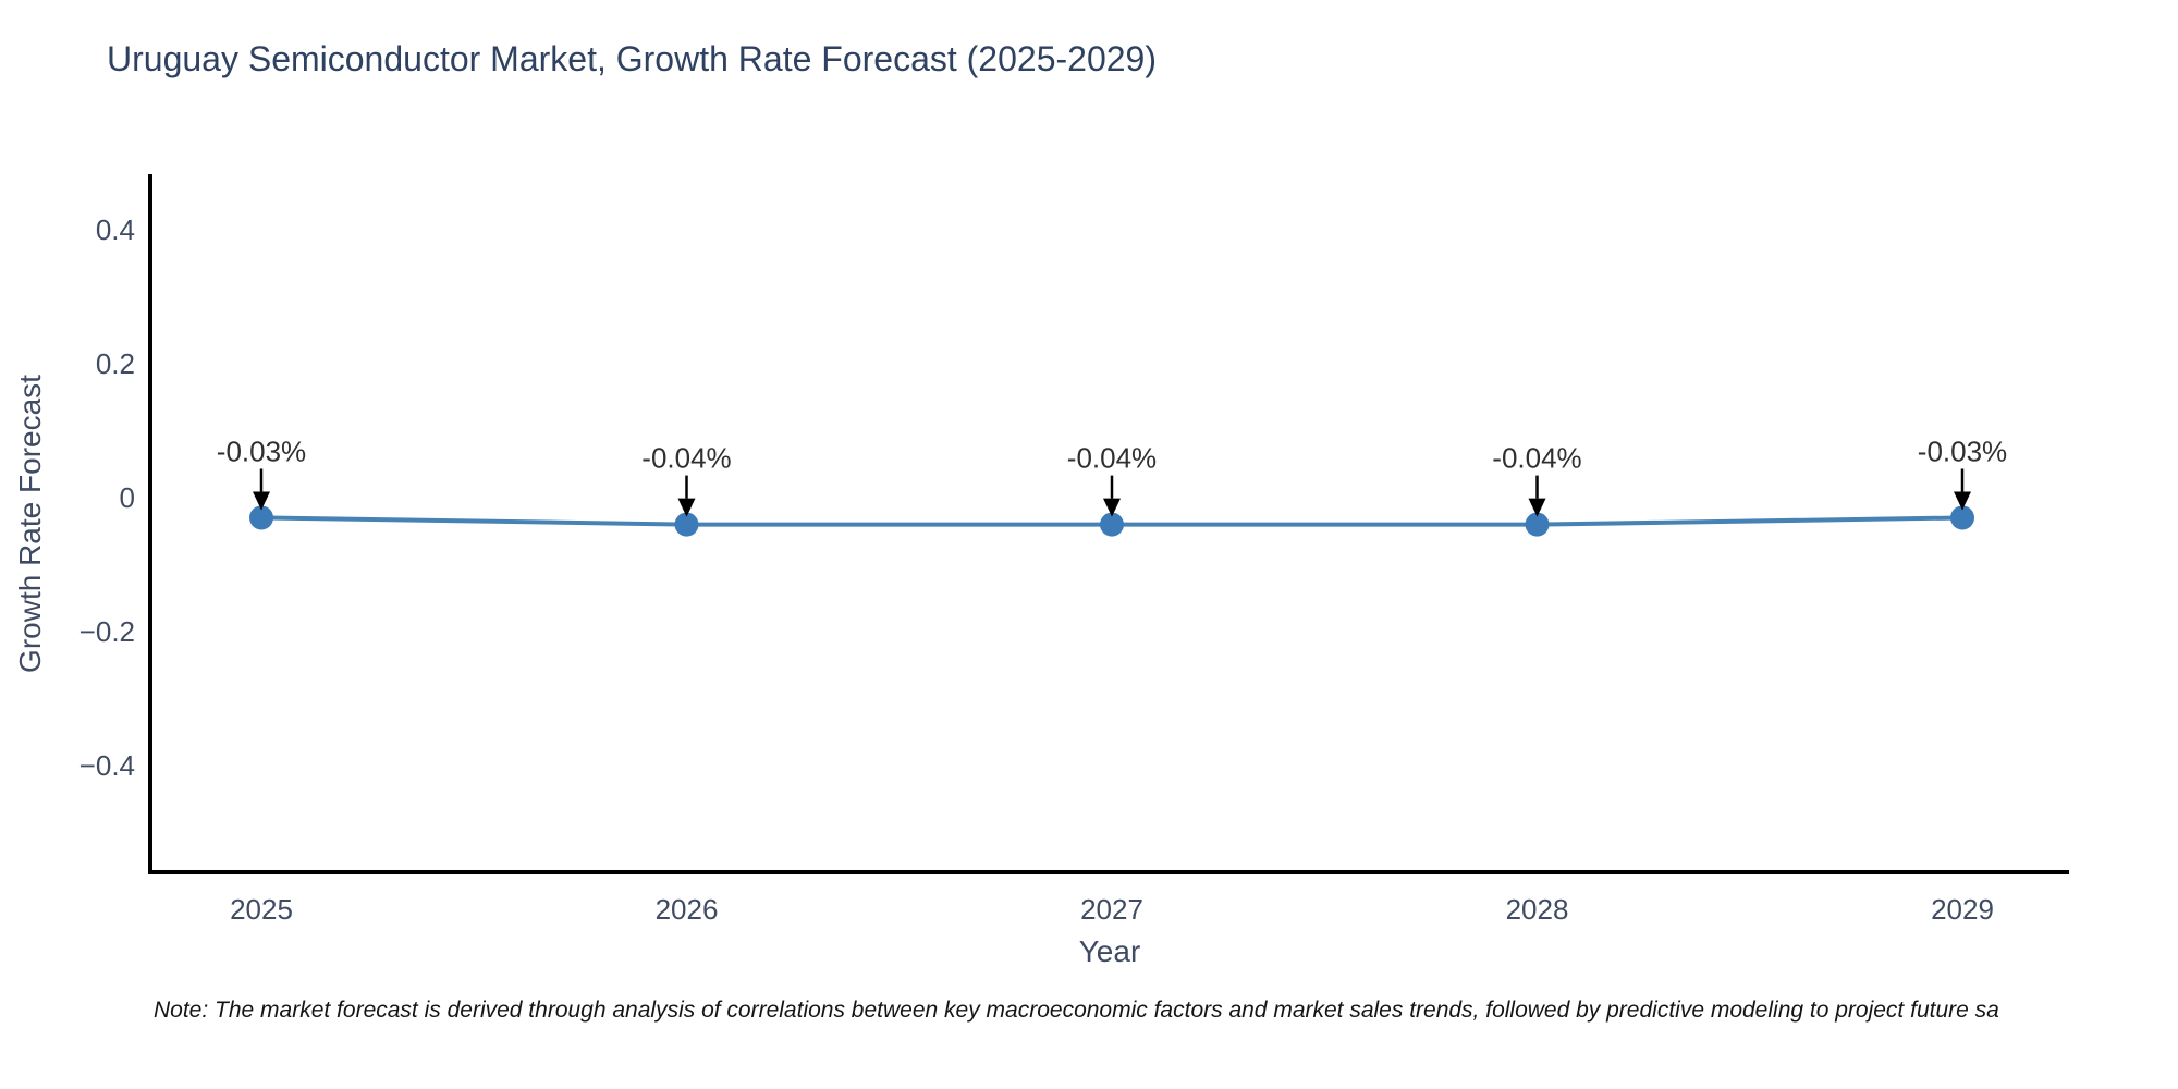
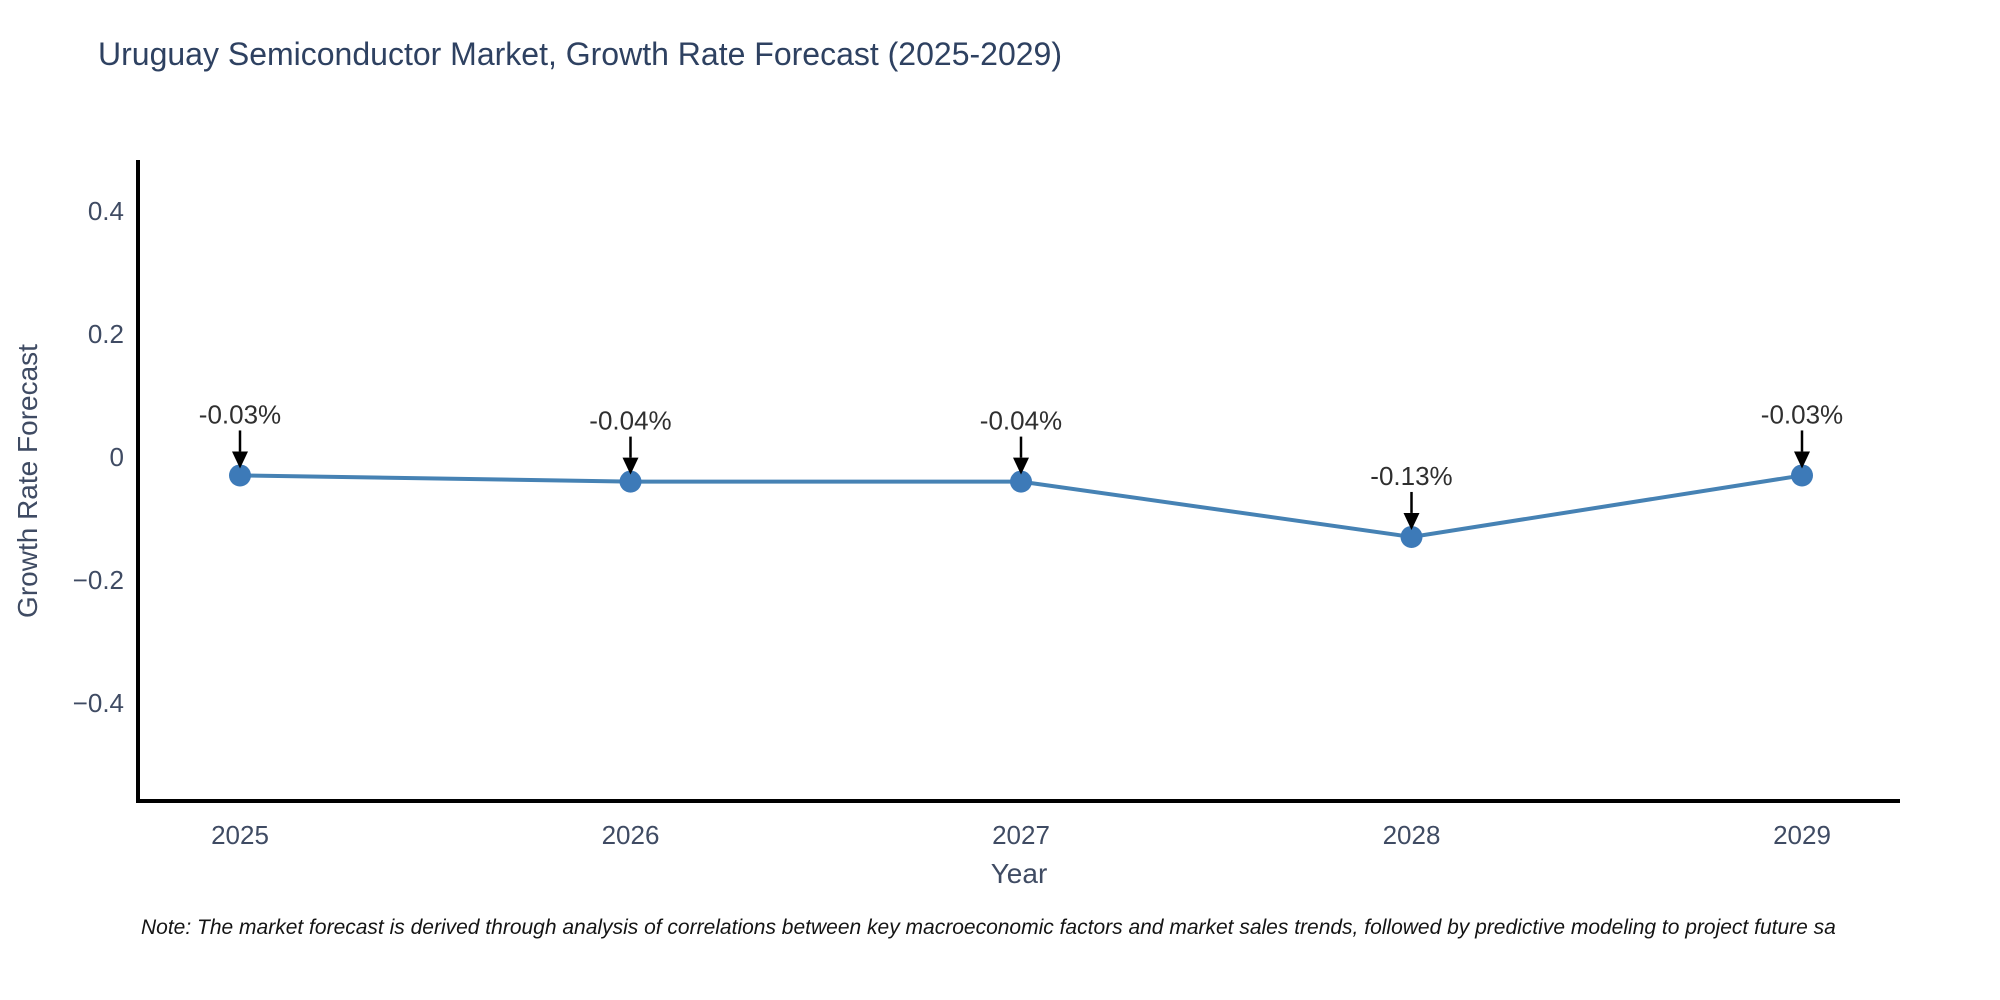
2028: -0.04% -> -0.13%
